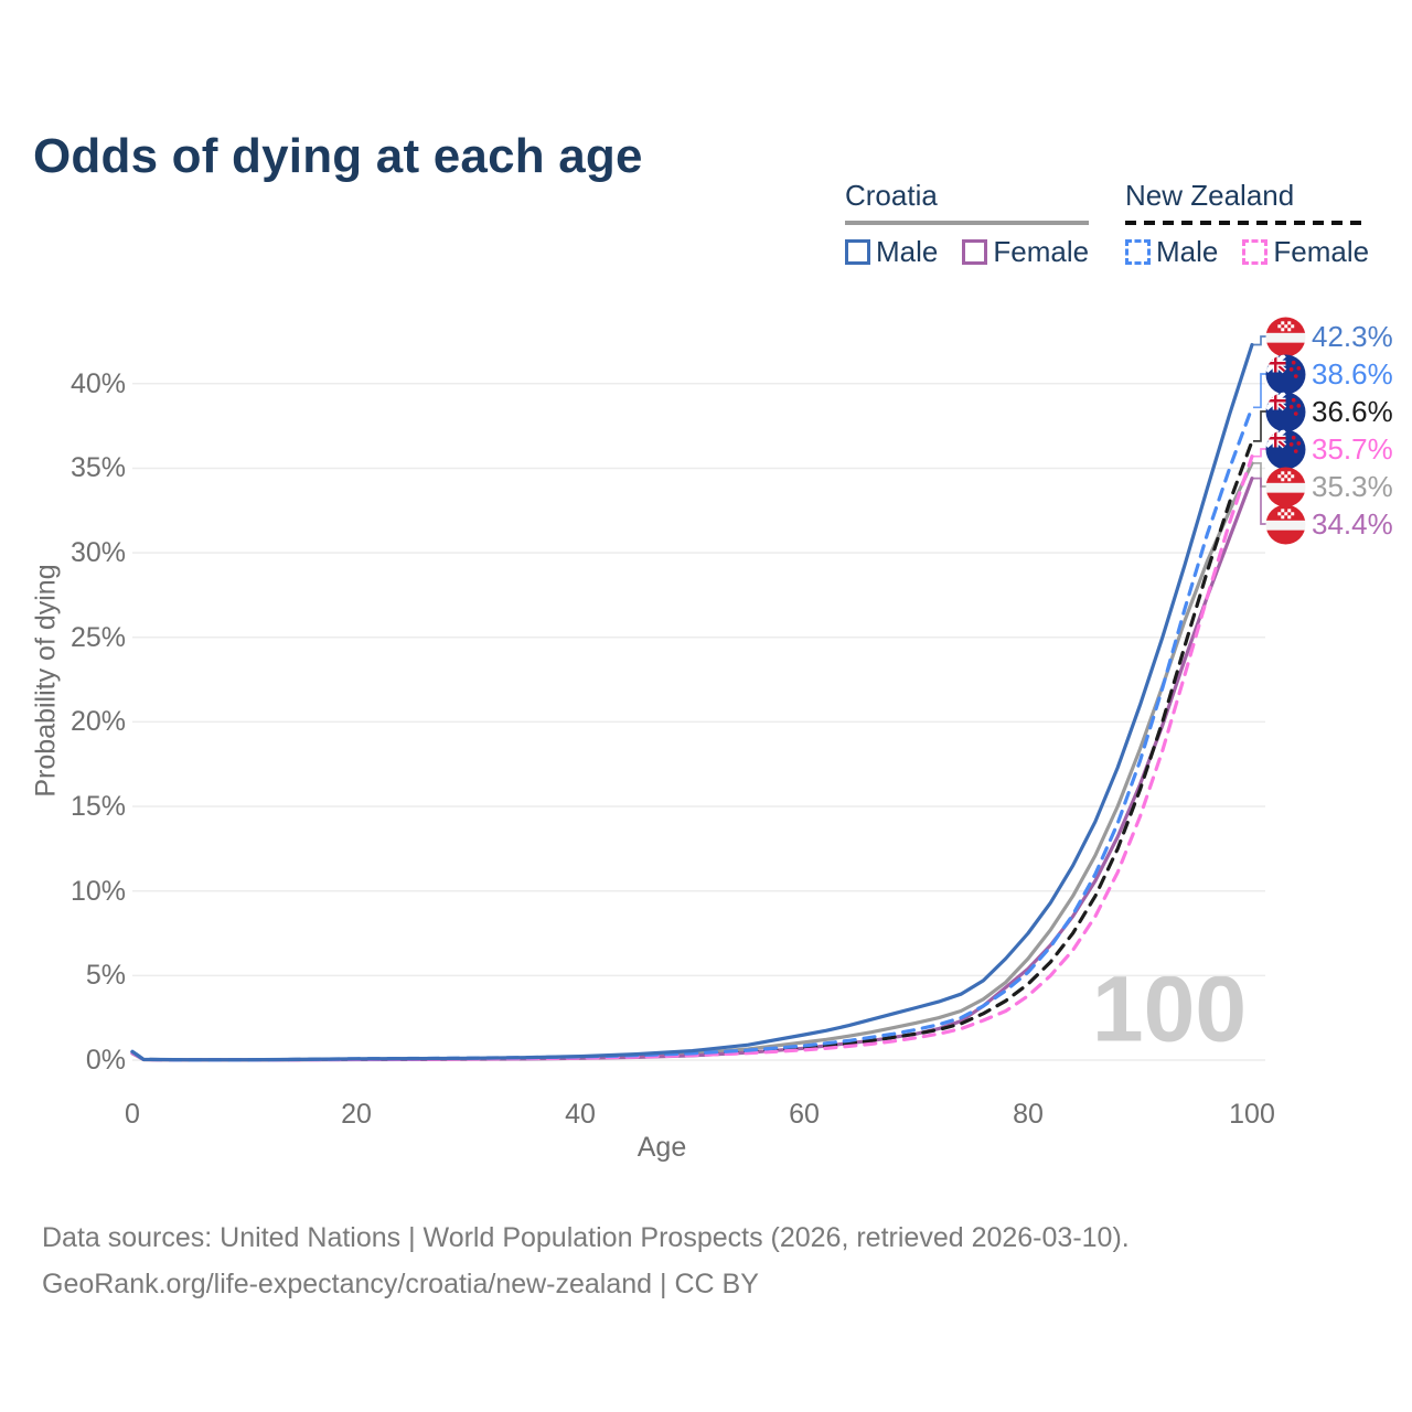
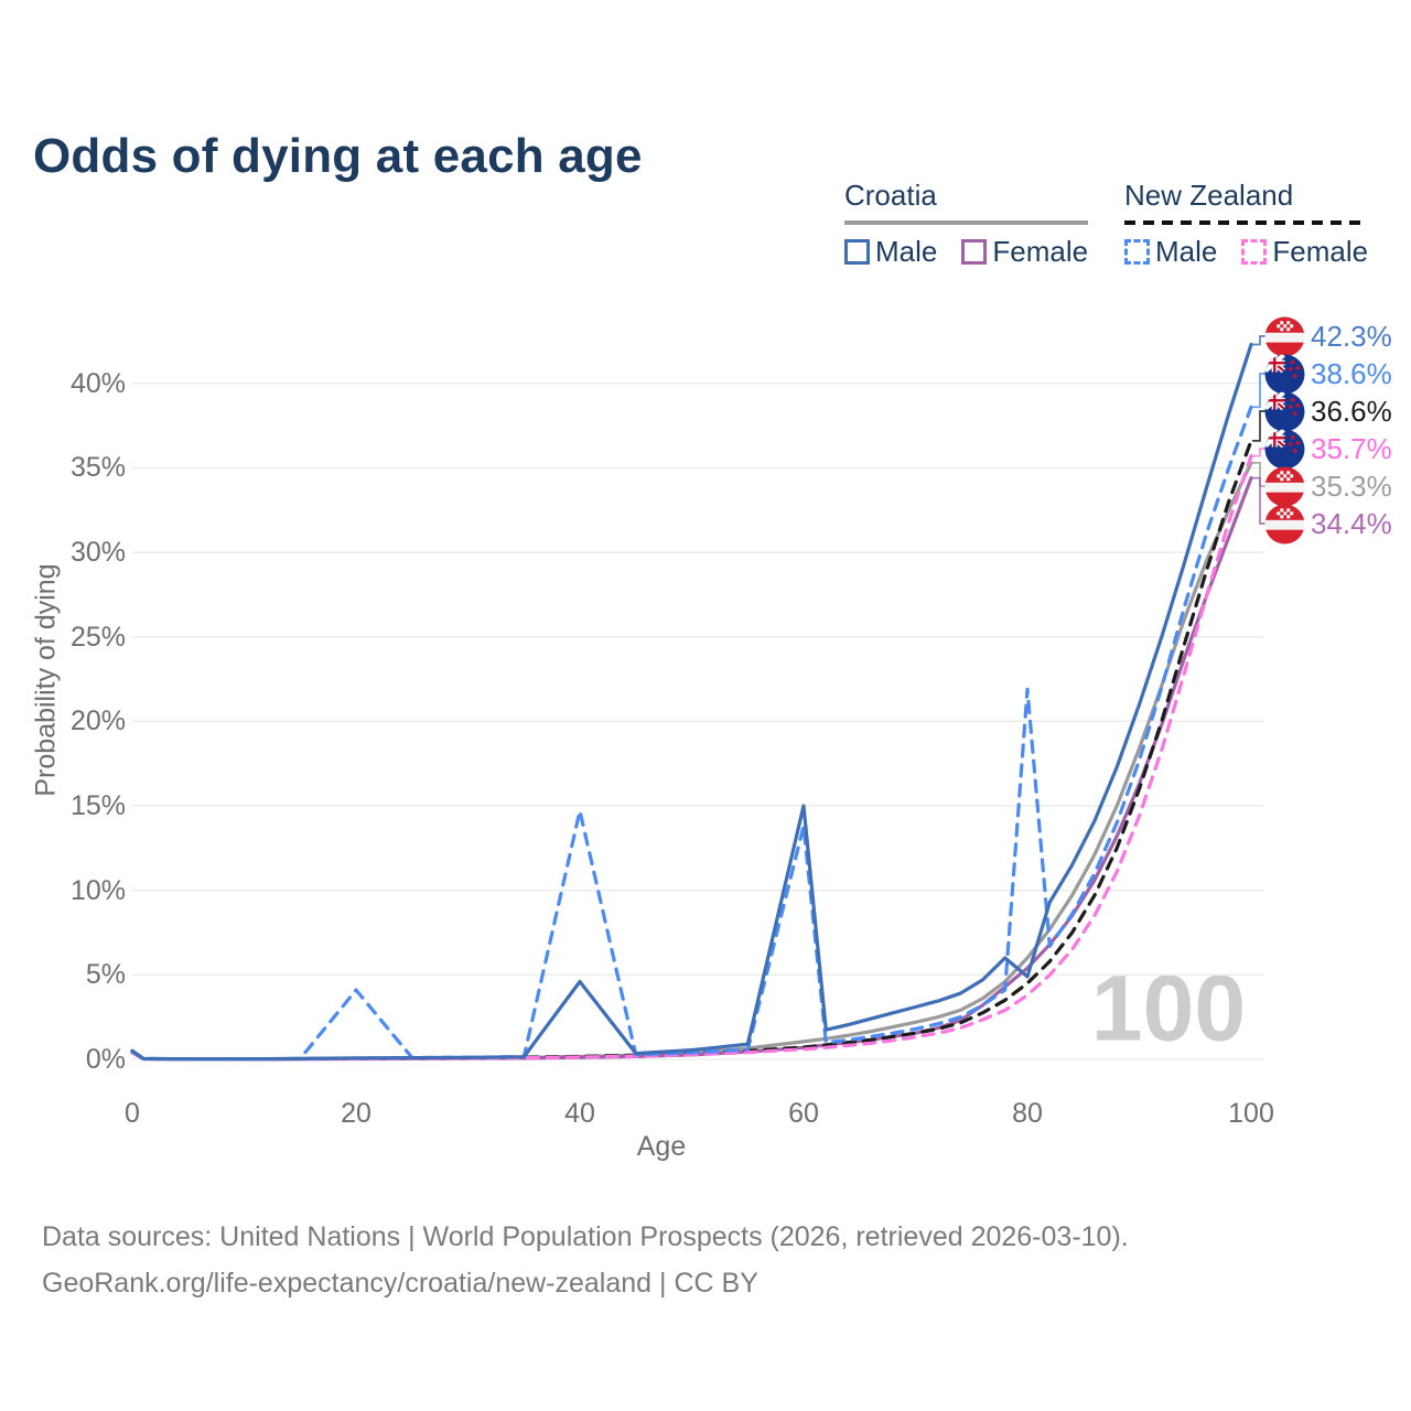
New Zealand Male/20: 0.1% -> 4.1%
Croatia Male/40: 0.2% -> 4.6%
New Zealand Male/40: 0.2% -> 14.7%
Croatia Male/60: 1.5% -> 15.0%
New Zealand Male/60: 0.8% -> 13.8%
Croatia Male/80: 7.5% -> 4.9%
New Zealand Male/80: 5.2% -> 21.9%
